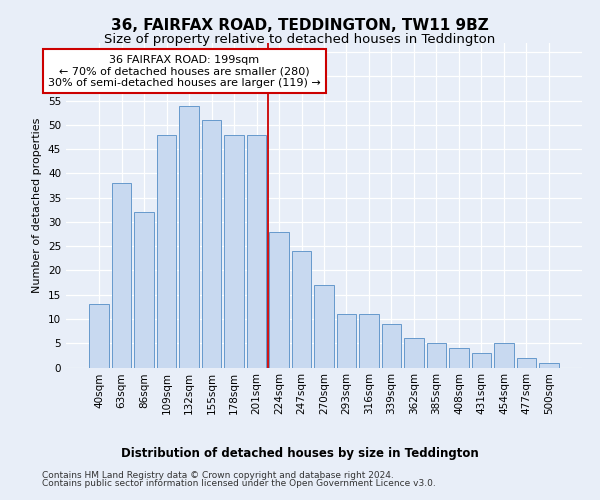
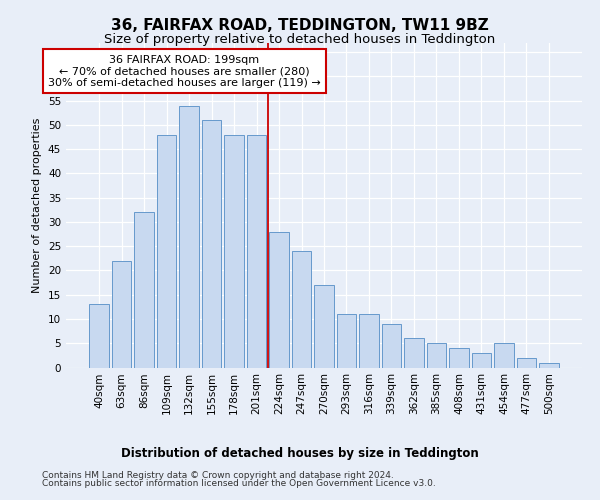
63sqm: 38 -> 22
